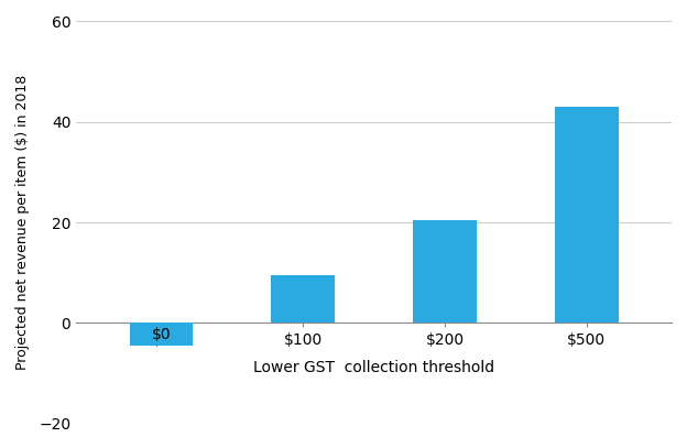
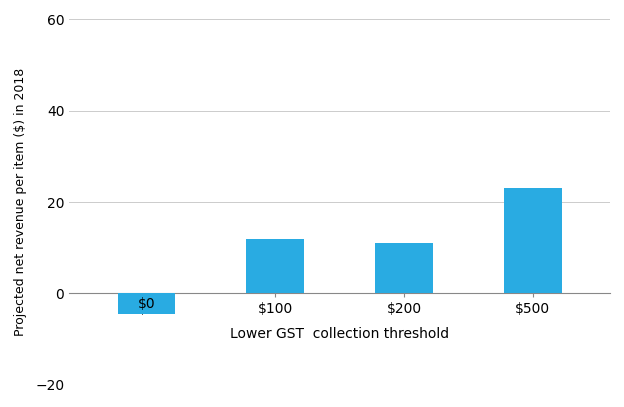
$100: 9.5 -> 12.0
$200: 20.5 -> 11.0
$500: 43.0 -> 23.0
